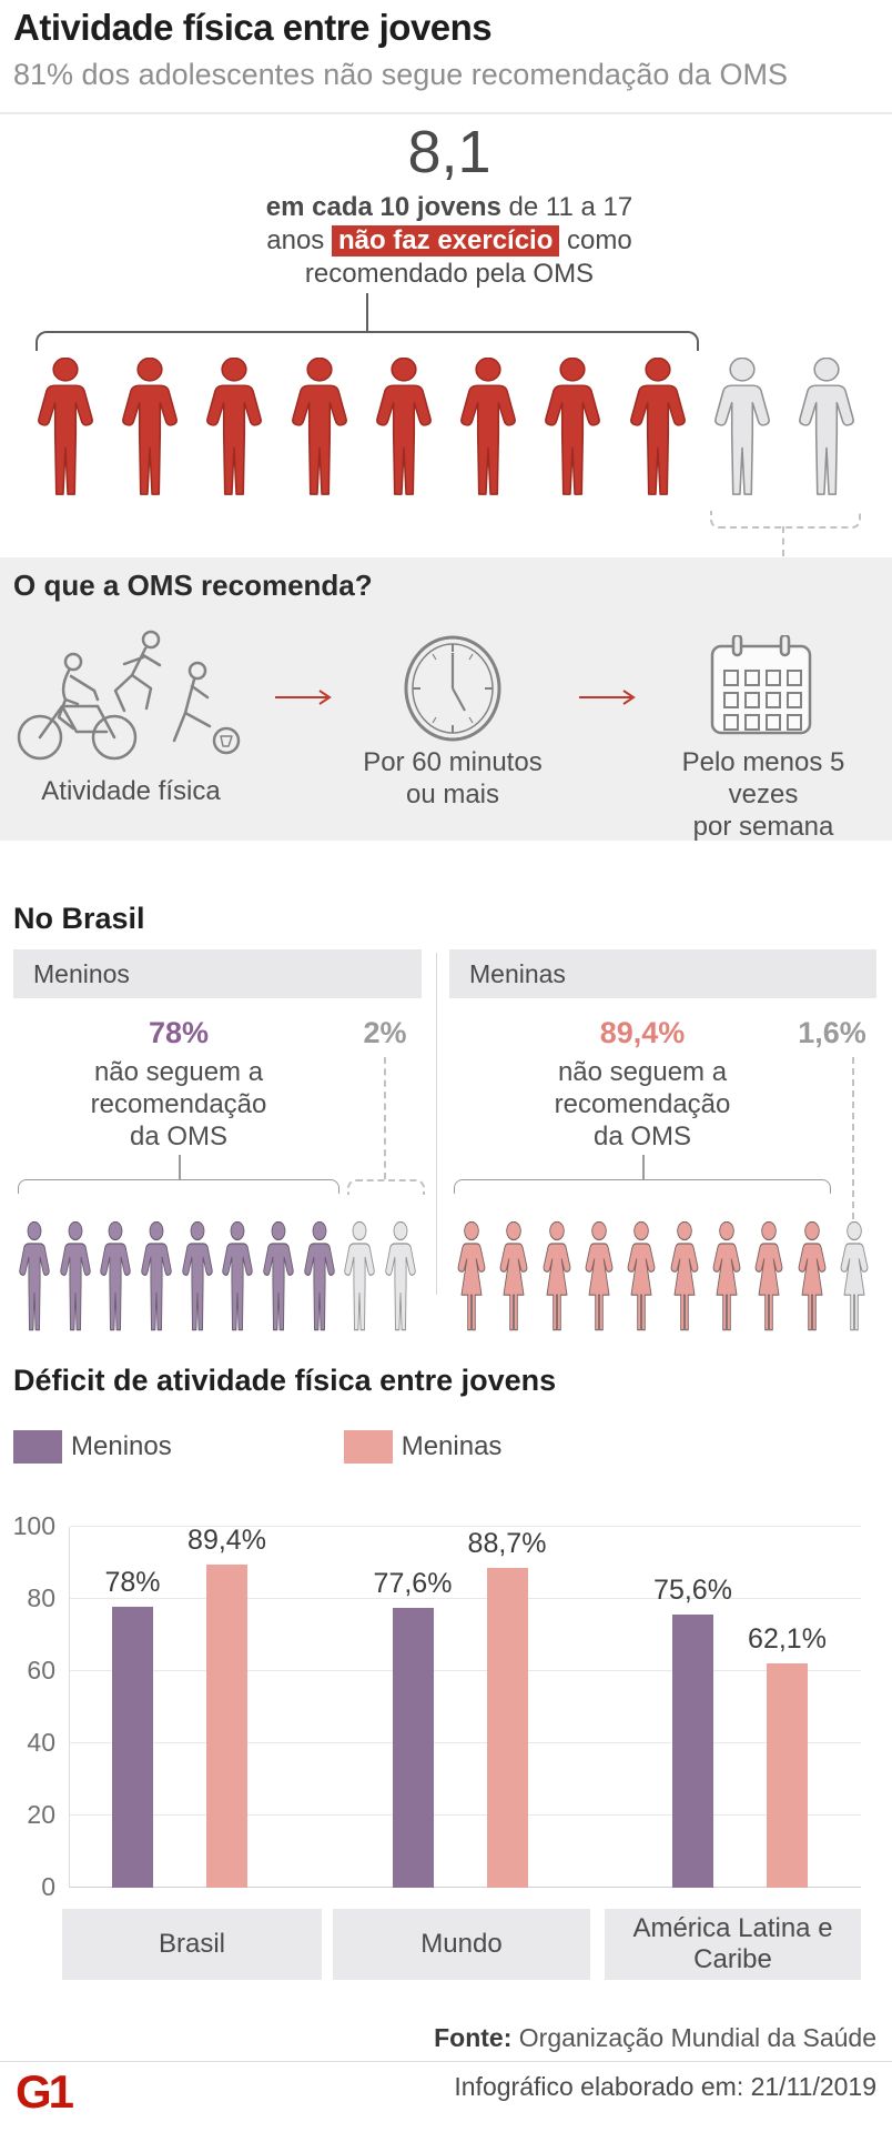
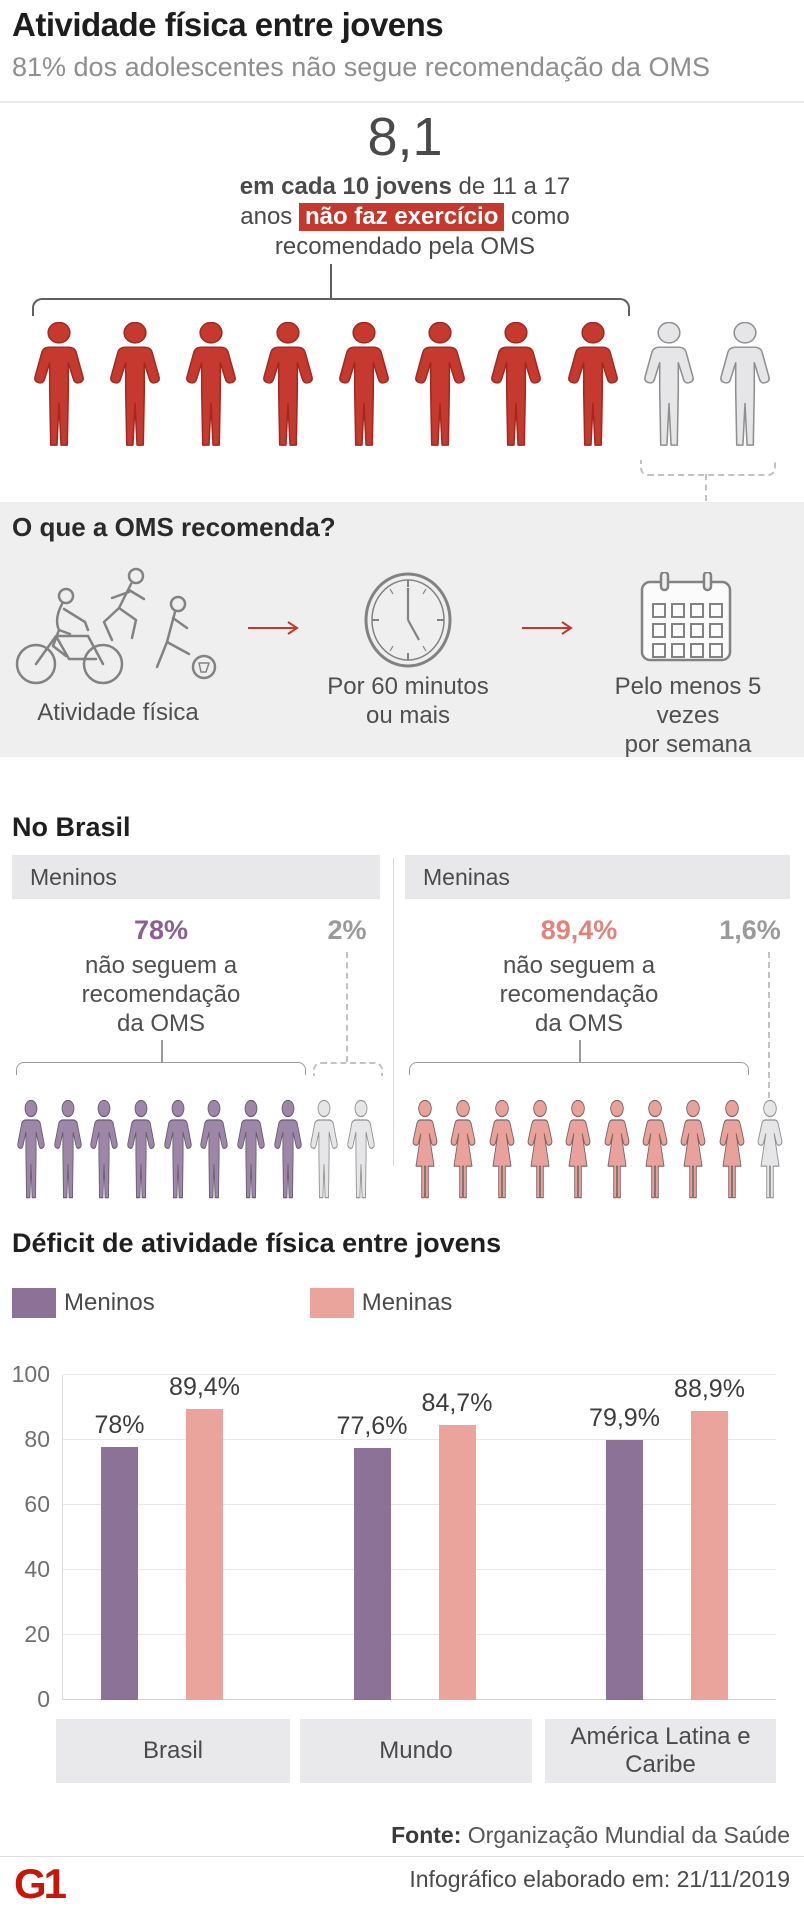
Meninas/Mundo: 88,7% -> 84,7%
Meninos/América Latina e Caribe: 75,6% -> 79,9%
Meninas/América Latina e Caribe: 62,1% -> 88,9%
